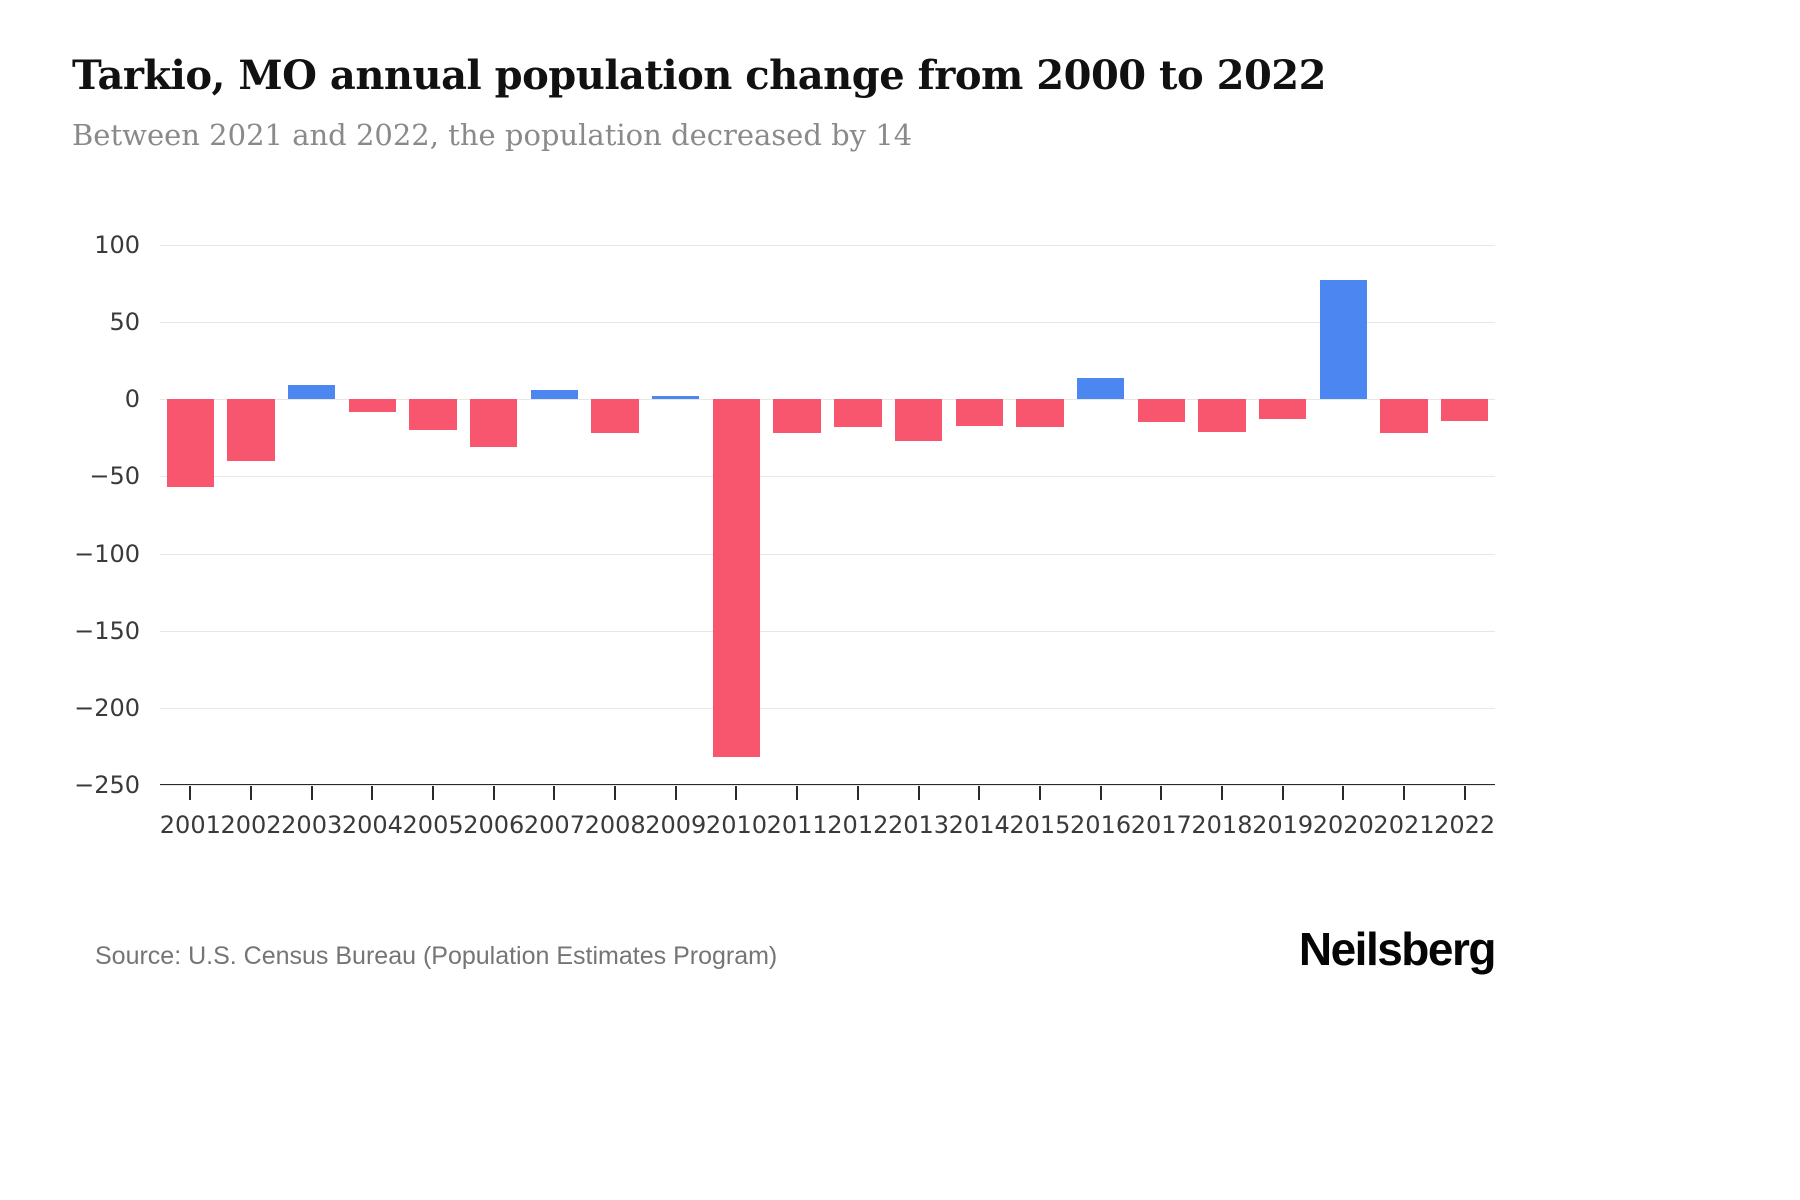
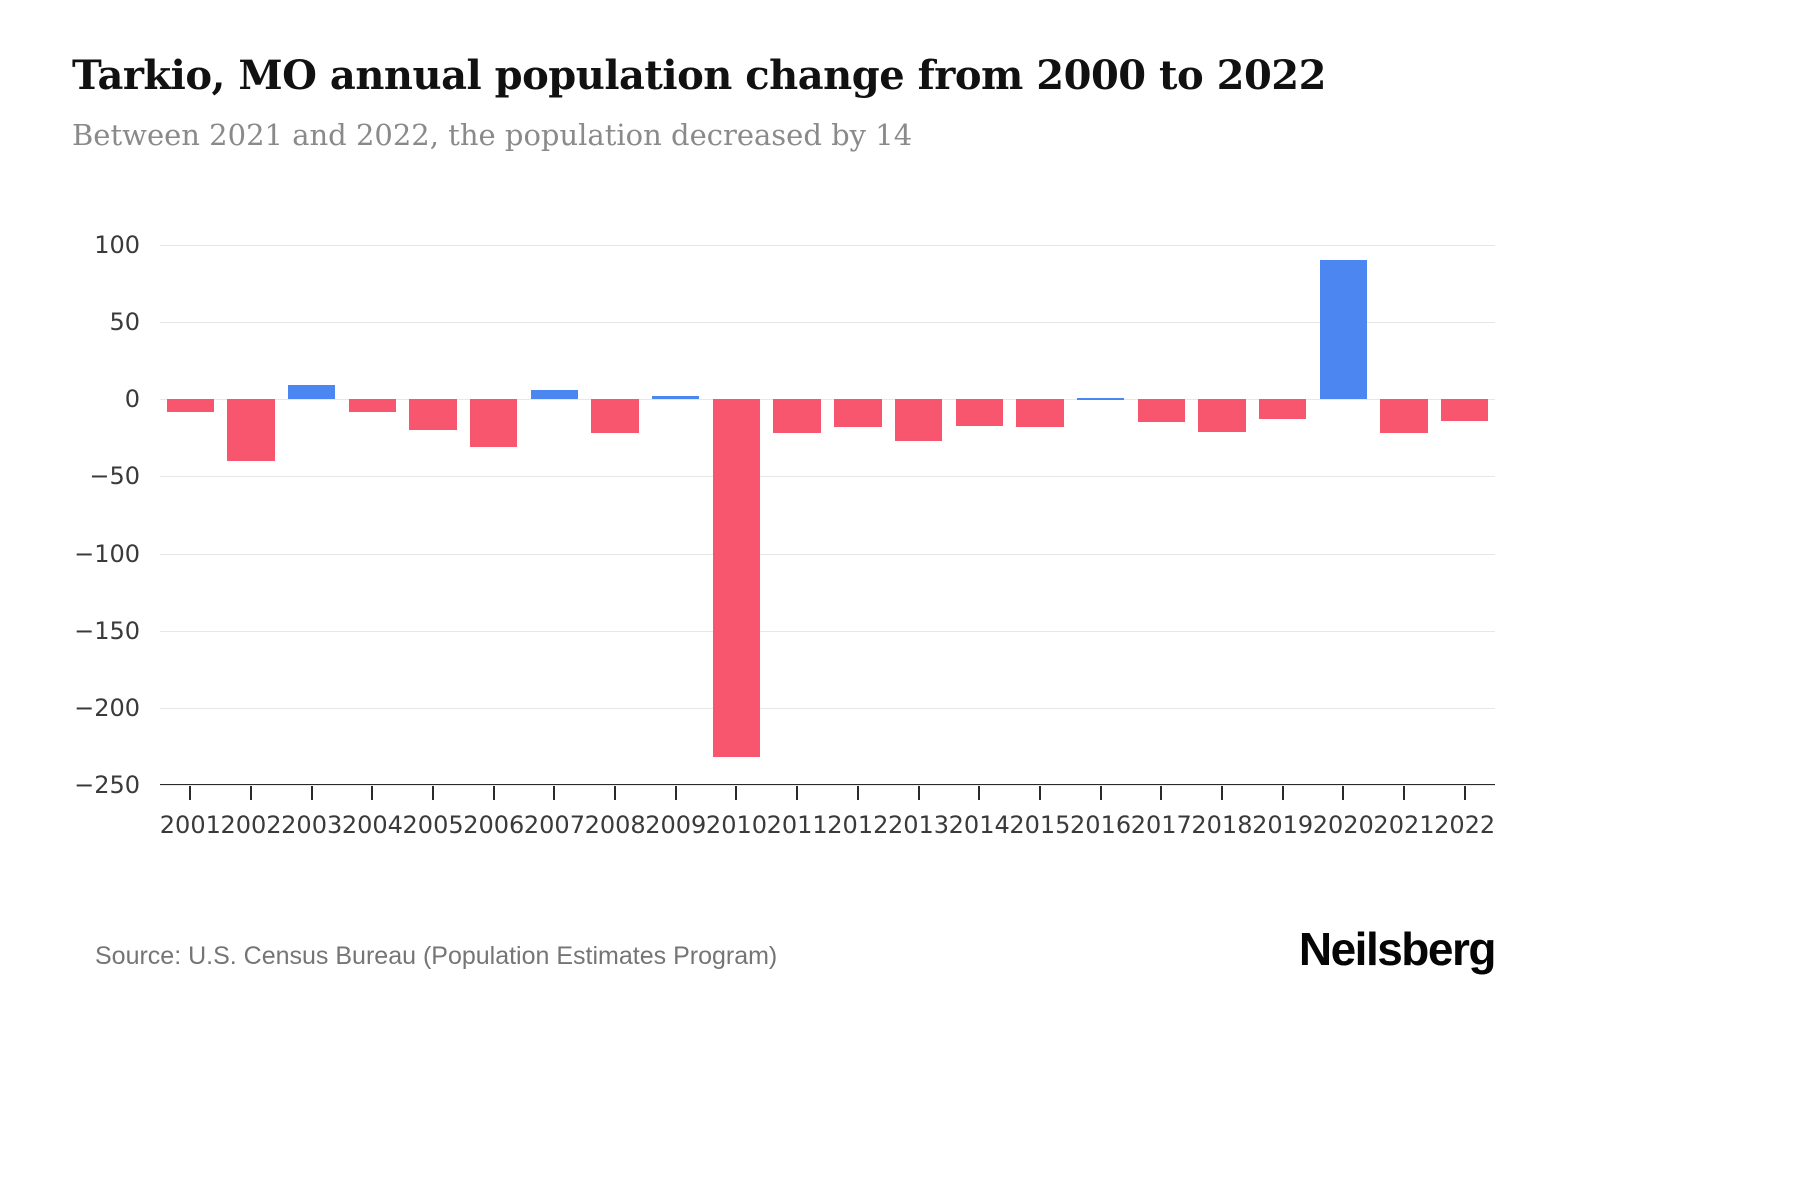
2001: -57 -> -8
2016: 14 -> 1
2020: 77 -> 90
